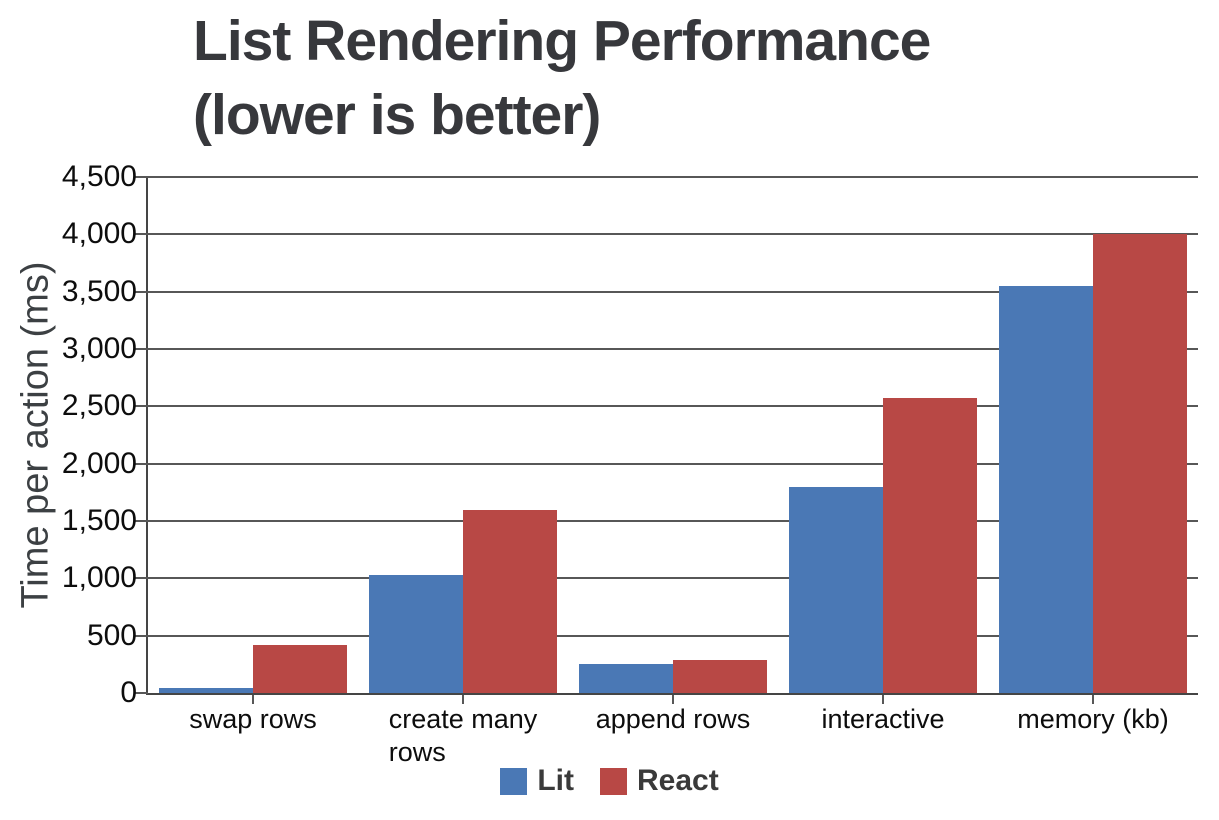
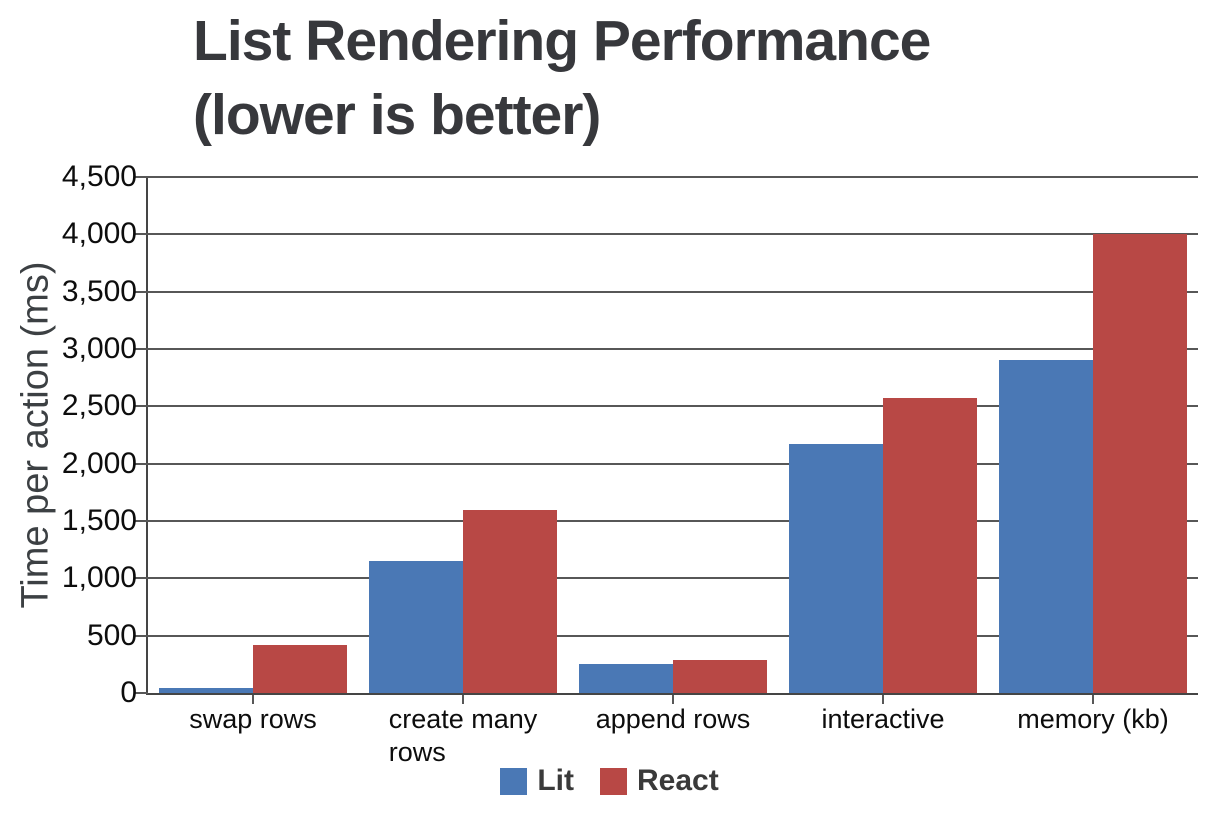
Lit/create many rows: 1030 -> 1150
Lit/interactive: 1800 -> 2180
Lit/memory (kb): 3550 -> 2900
